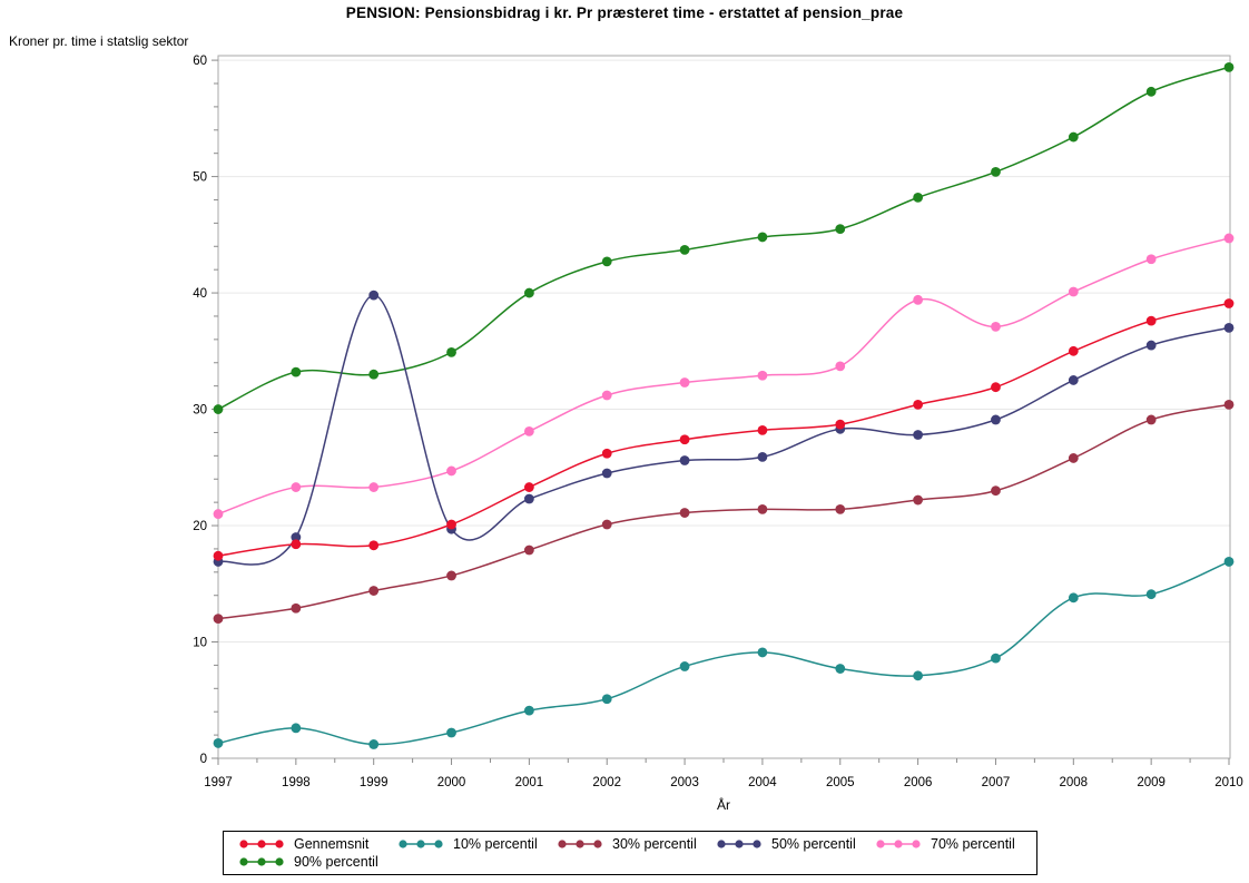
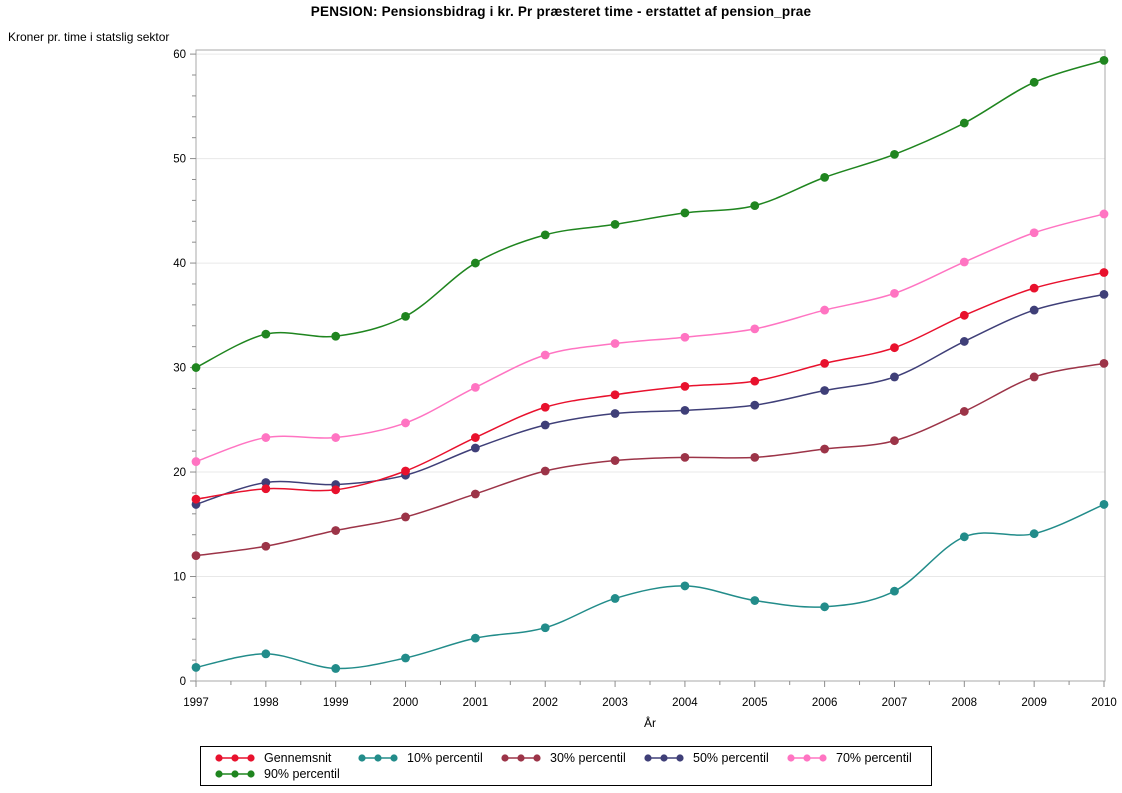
50% percentil/1999: 39.8 -> 18.8
50% percentil/2005: 28.3 -> 26.4
70% percentil/2006: 39.4 -> 35.5
